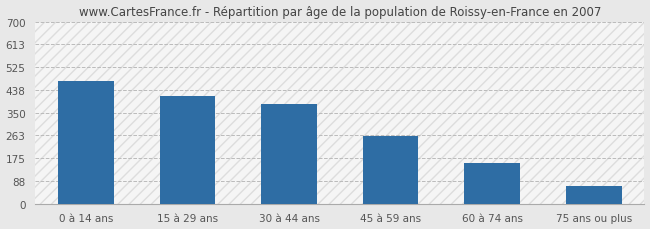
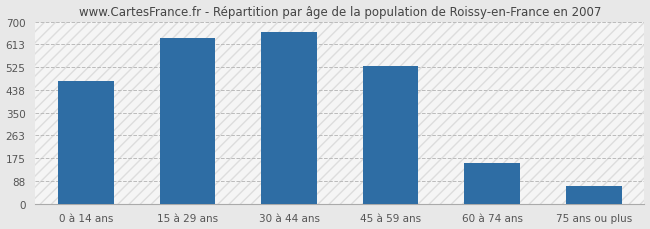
15 à 29 ans: 415 -> 635
30 à 44 ans: 385 -> 660
45 à 59 ans: 260 -> 530
